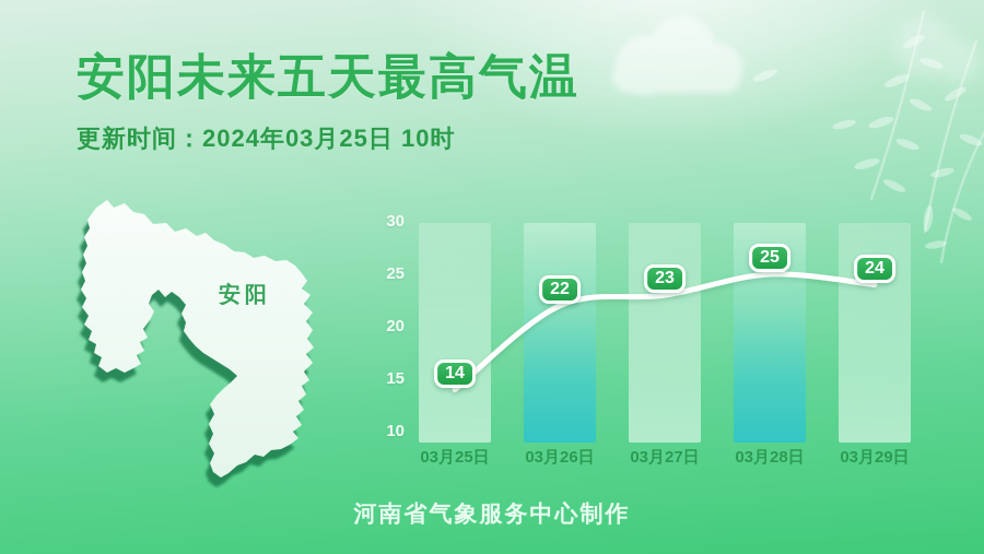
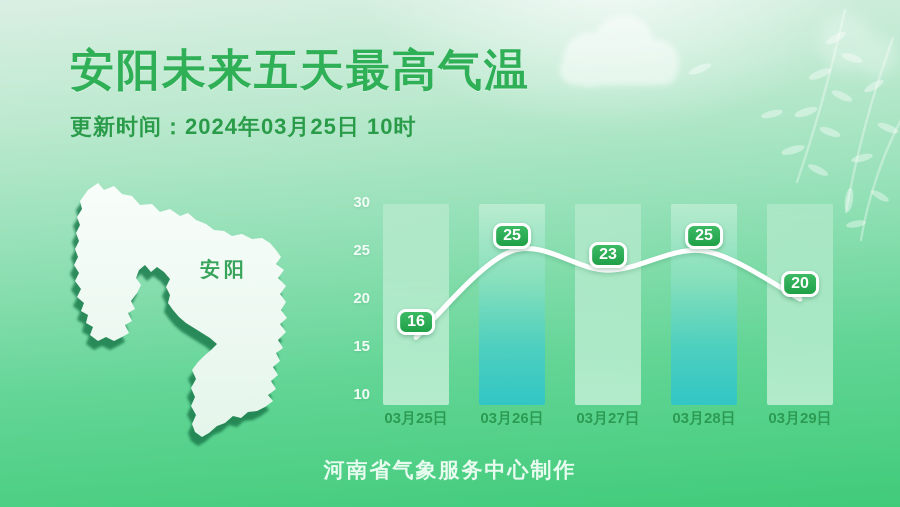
03月25日: 14 -> 16
03月26日: 22 -> 25
03月29日: 24 -> 20
